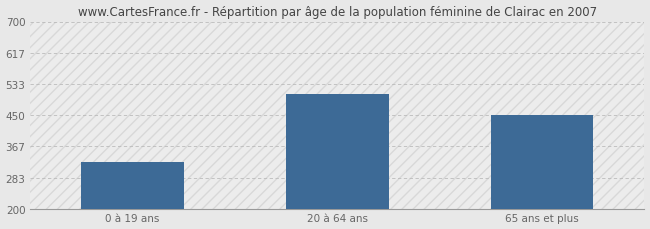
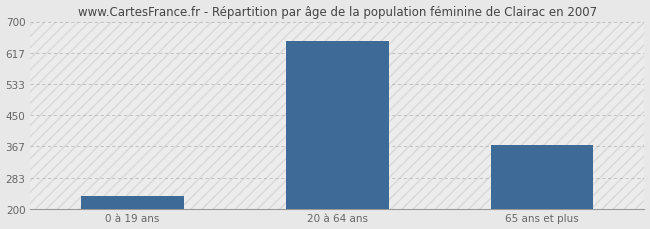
0 à 19 ans: 325 -> 233
20 à 64 ans: 505 -> 647
65 ans et plus: 450 -> 370
